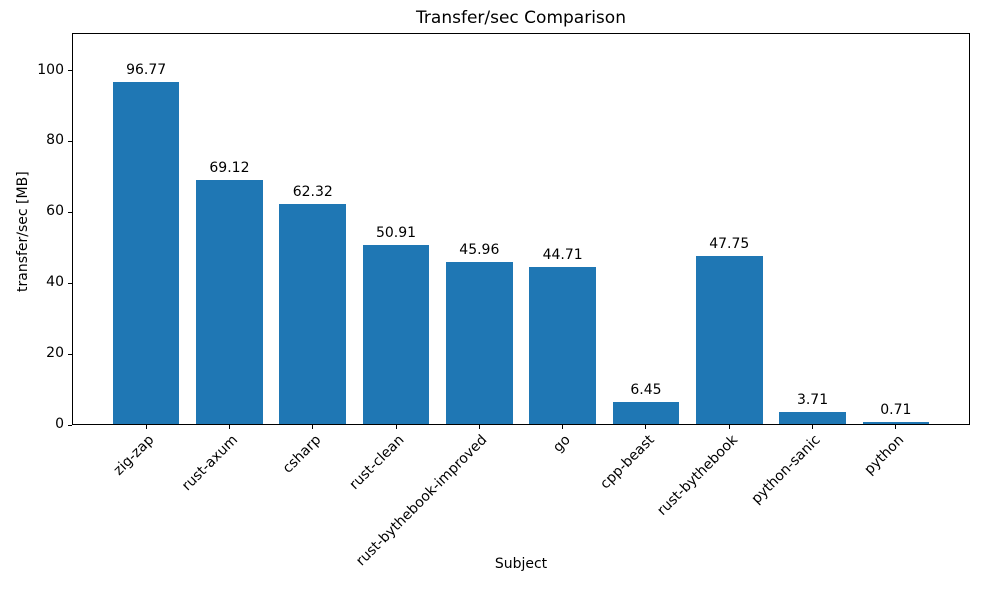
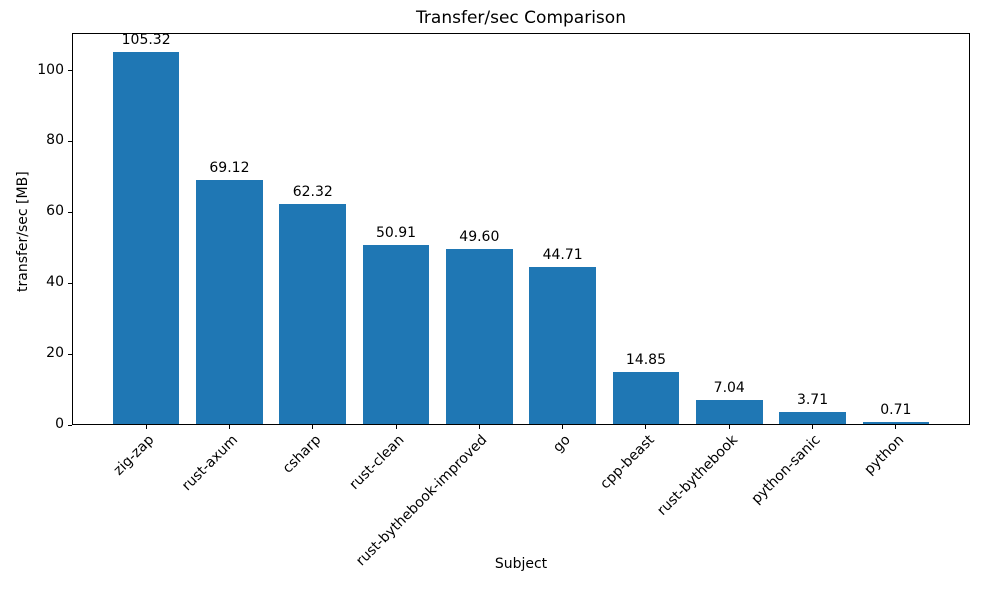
zig-zap: 96.77 -> 105.32
rust-bythebook-improved: 45.96 -> 49.60
cpp-beast: 6.45 -> 14.85
rust-bythebook: 47.75 -> 7.04
